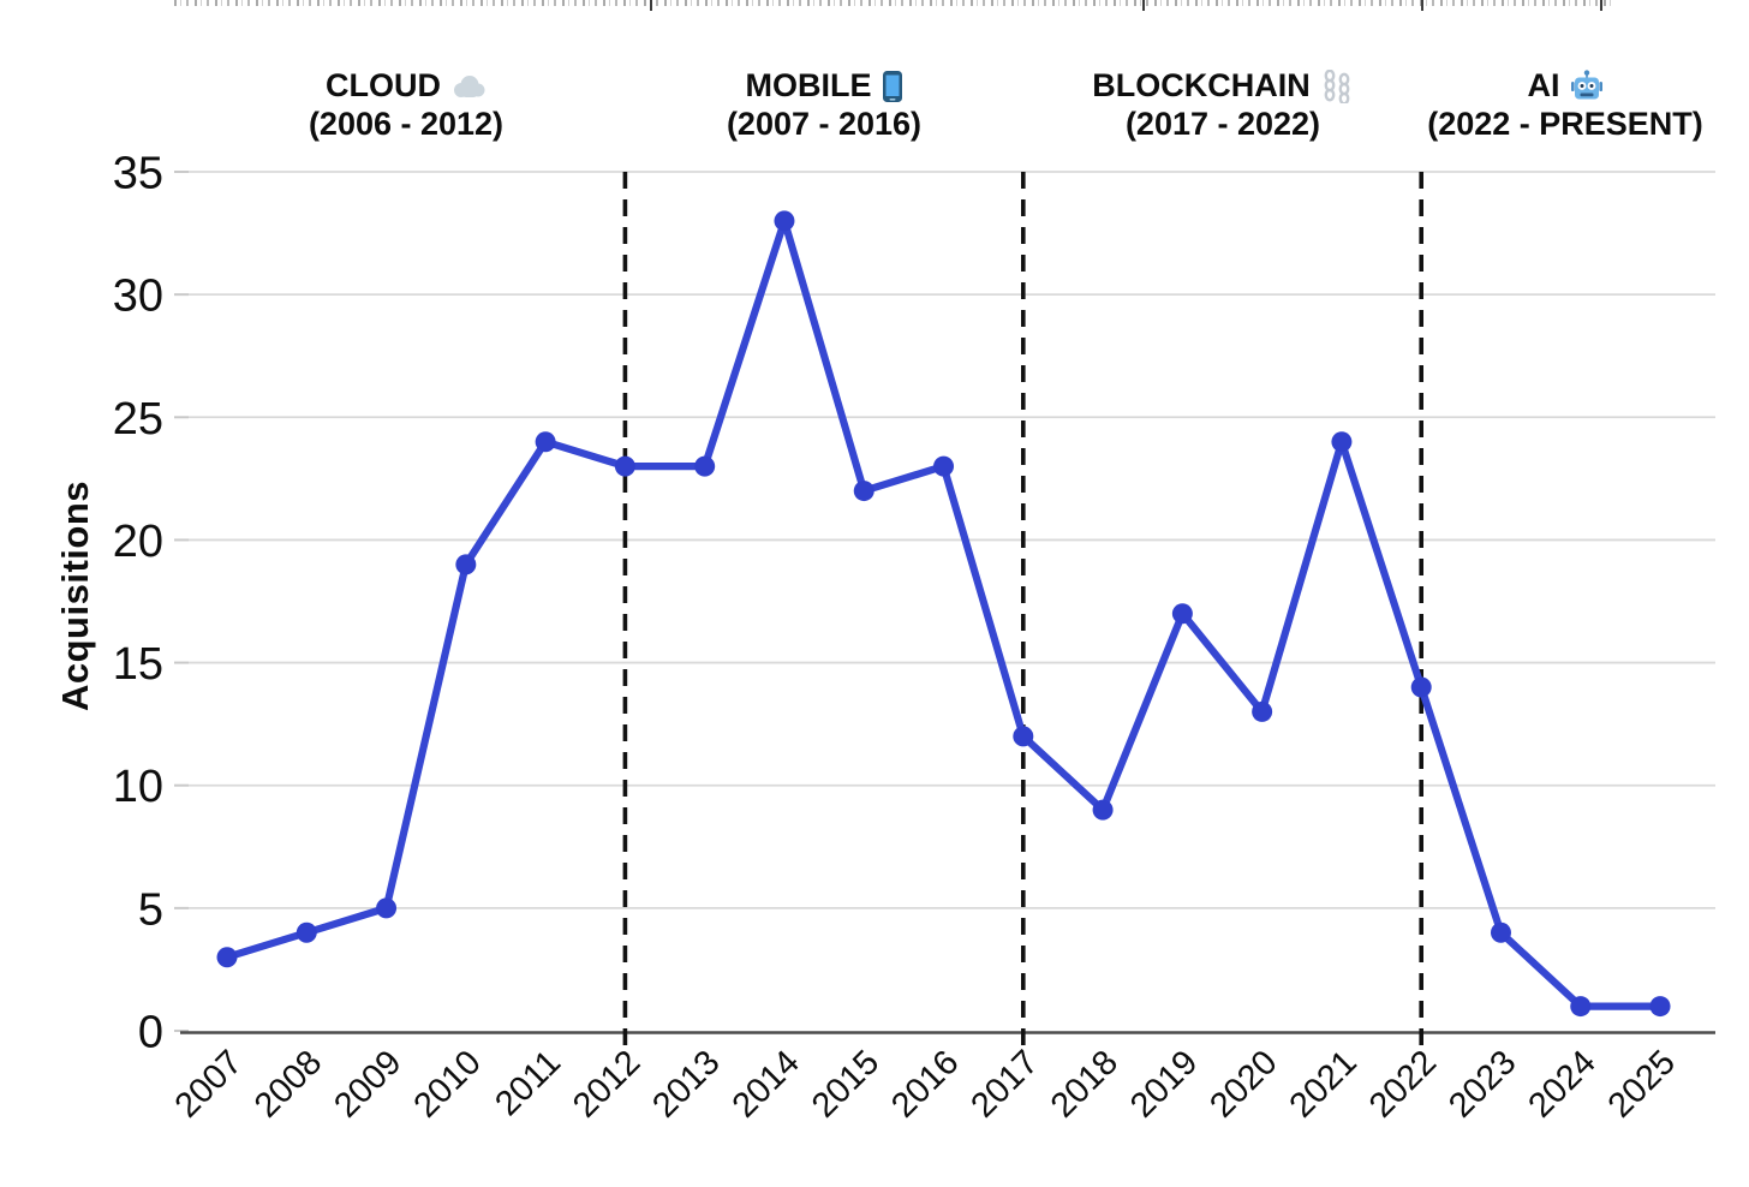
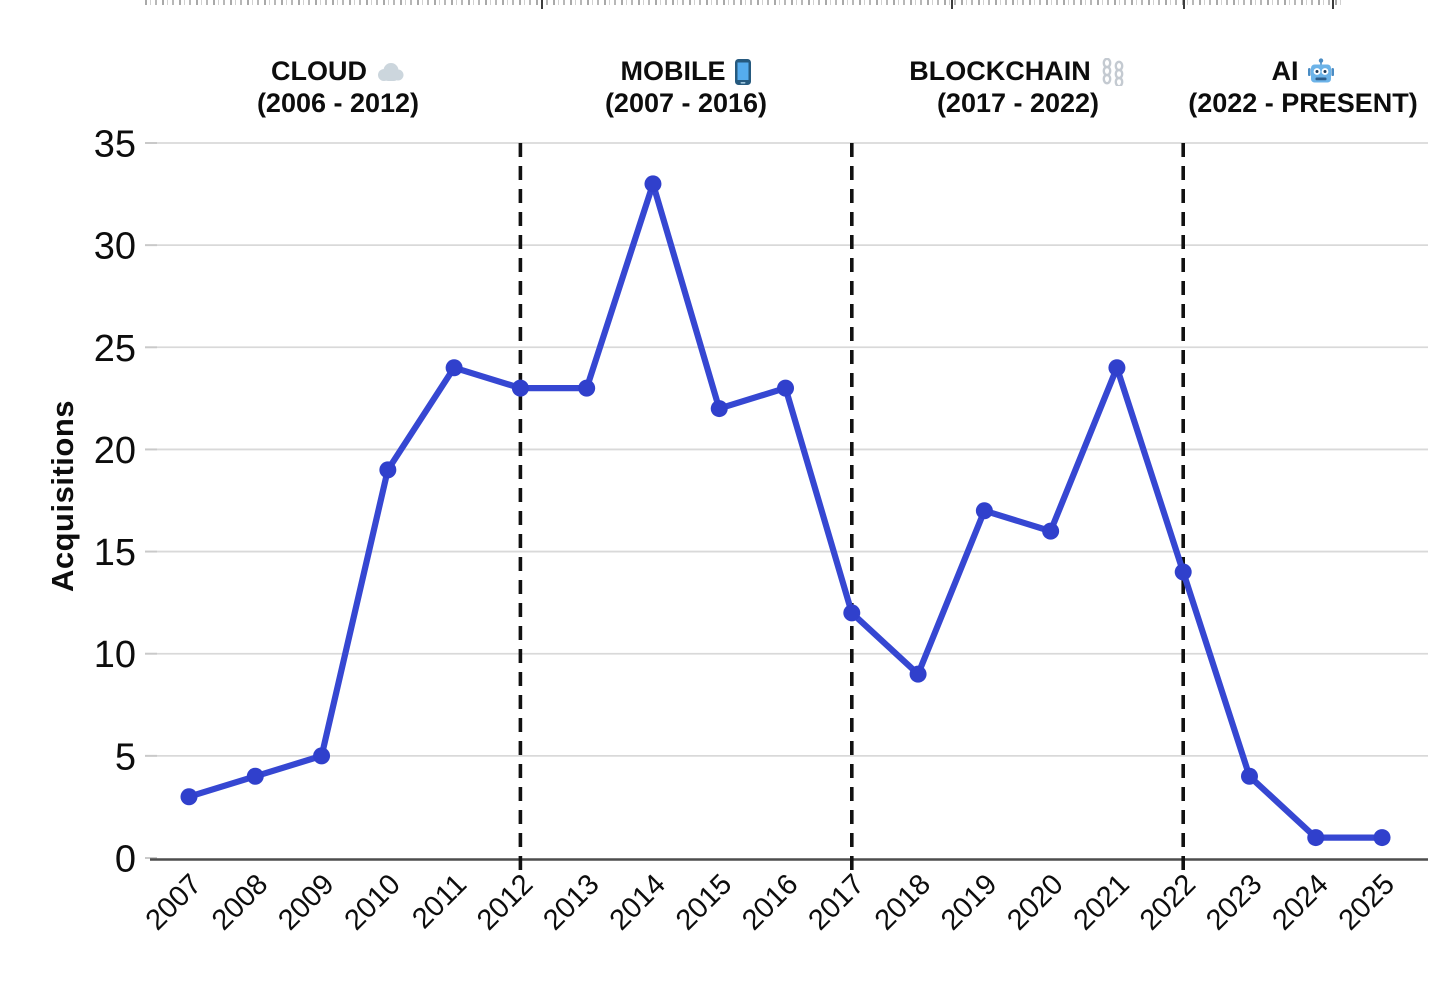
2020: 13 -> 16
